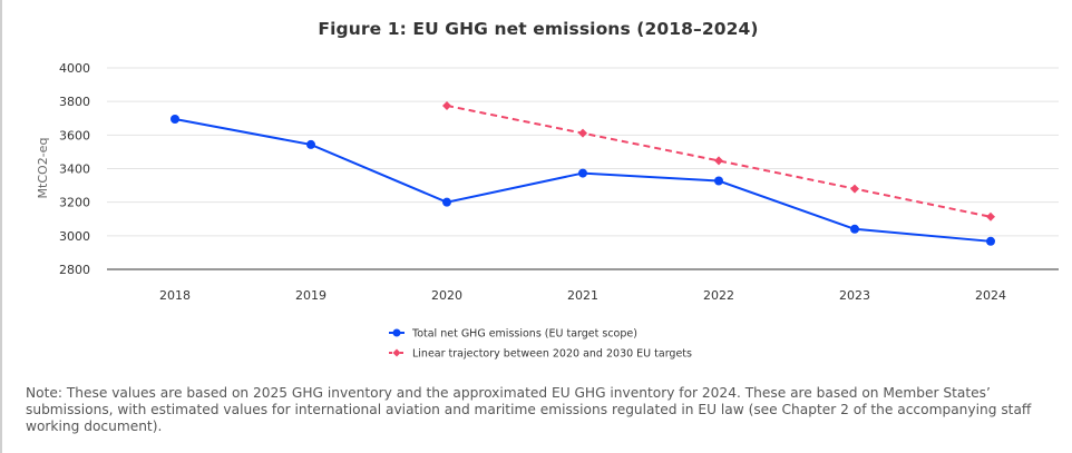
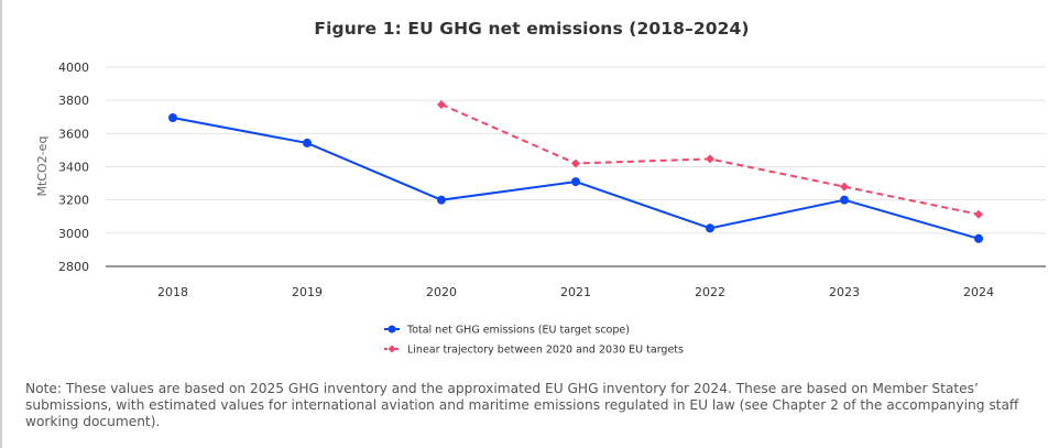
Total net GHG emissions (EU target scope)/2021: 3370 -> 3310
Linear trajectory between 2020 and 2030 EU targets/2021: 3610 -> 3420
Total net GHG emissions (EU target scope)/2022: 3330 -> 3030
Total net GHG emissions (EU target scope)/2023: 3040 -> 3200
